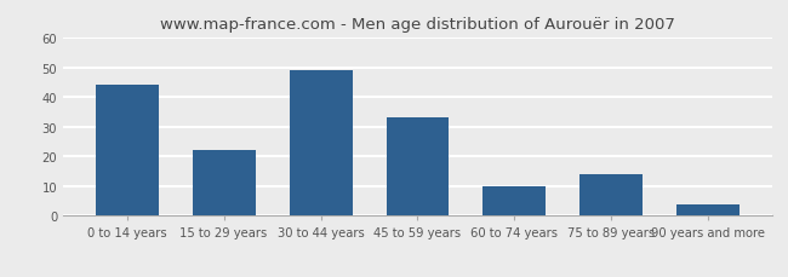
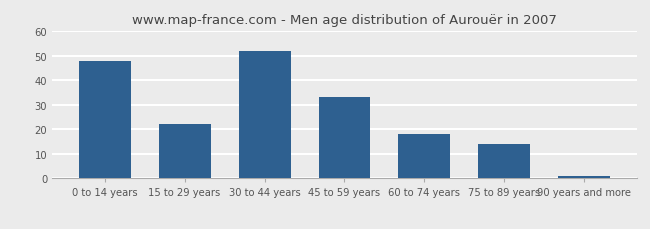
0 to 14 years: 44 -> 48
30 to 44 years: 49 -> 52
60 to 74 years: 10 -> 18
90 years and more: 4 -> 1
